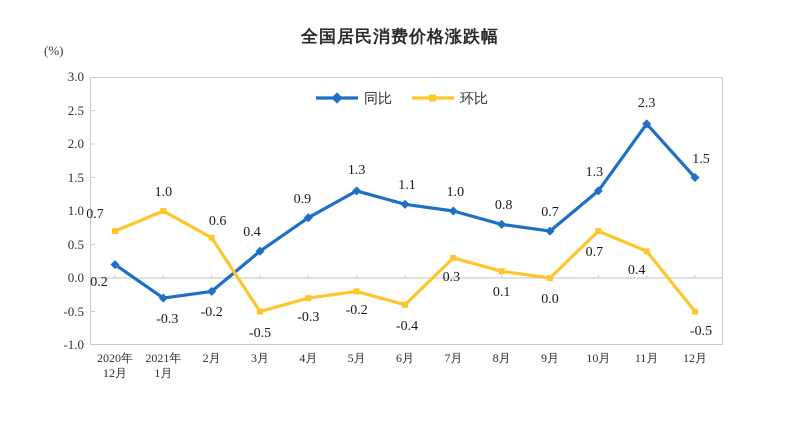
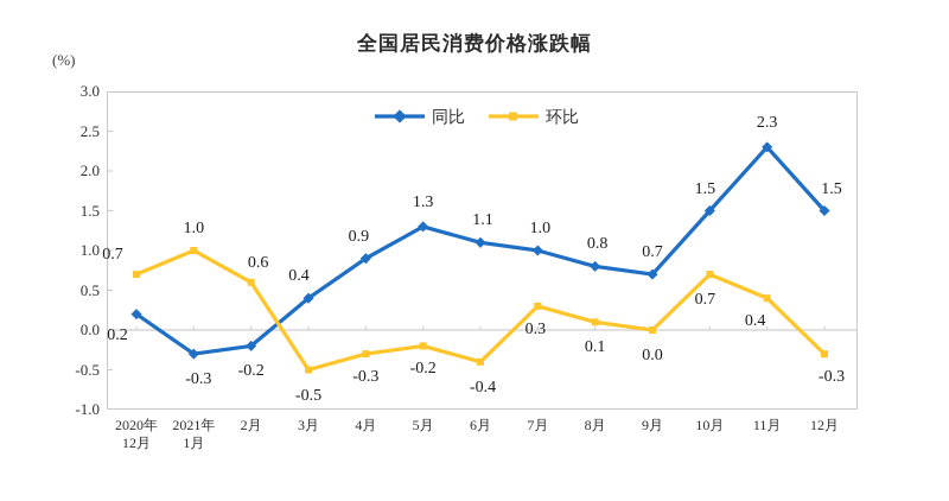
同比/10月: 1.3 -> 1.5
环比/12月: -0.5 -> -0.3
